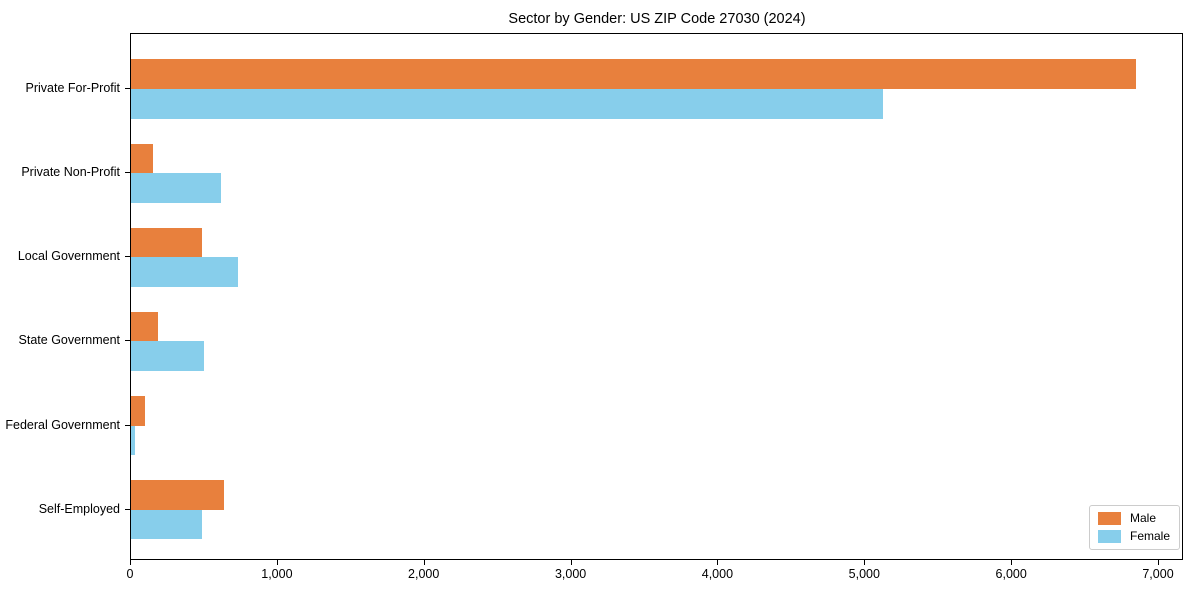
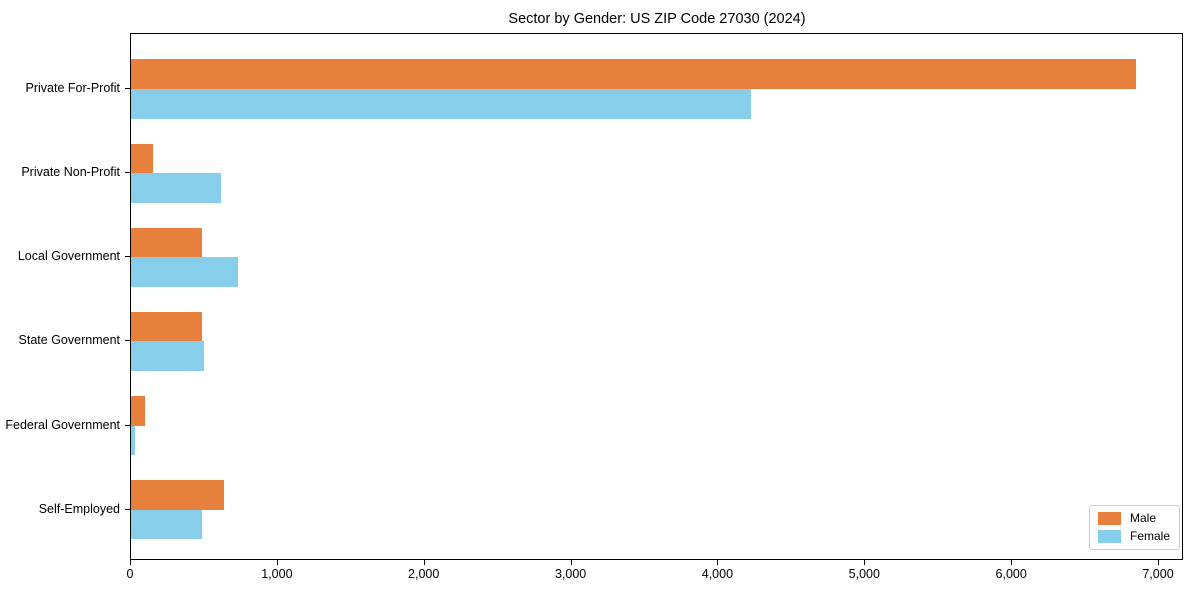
Female/Private For-Profit: 5120 -> 4220
Male/State Government: 180 -> 480
